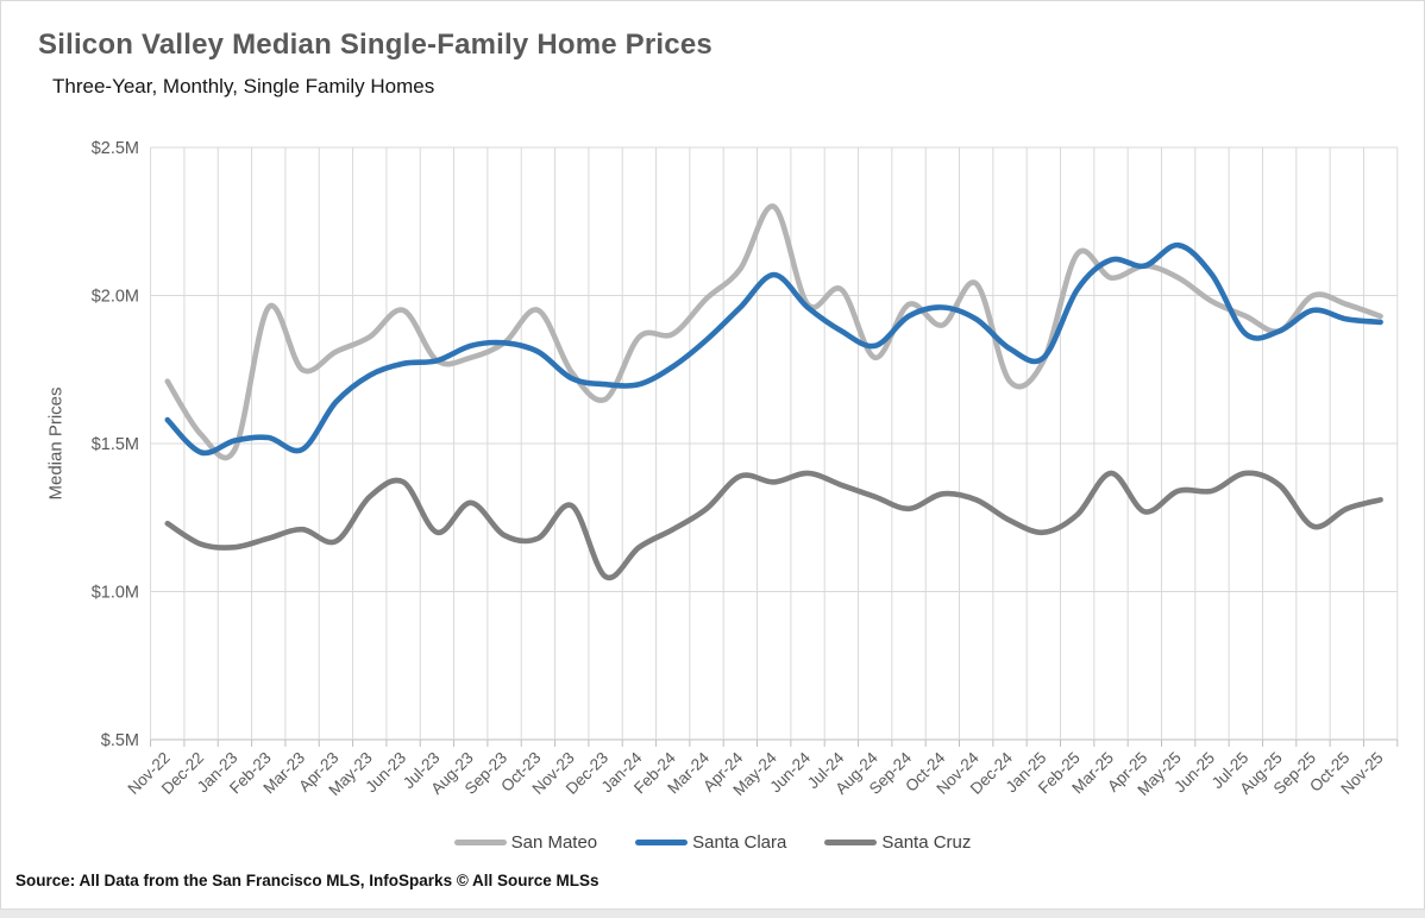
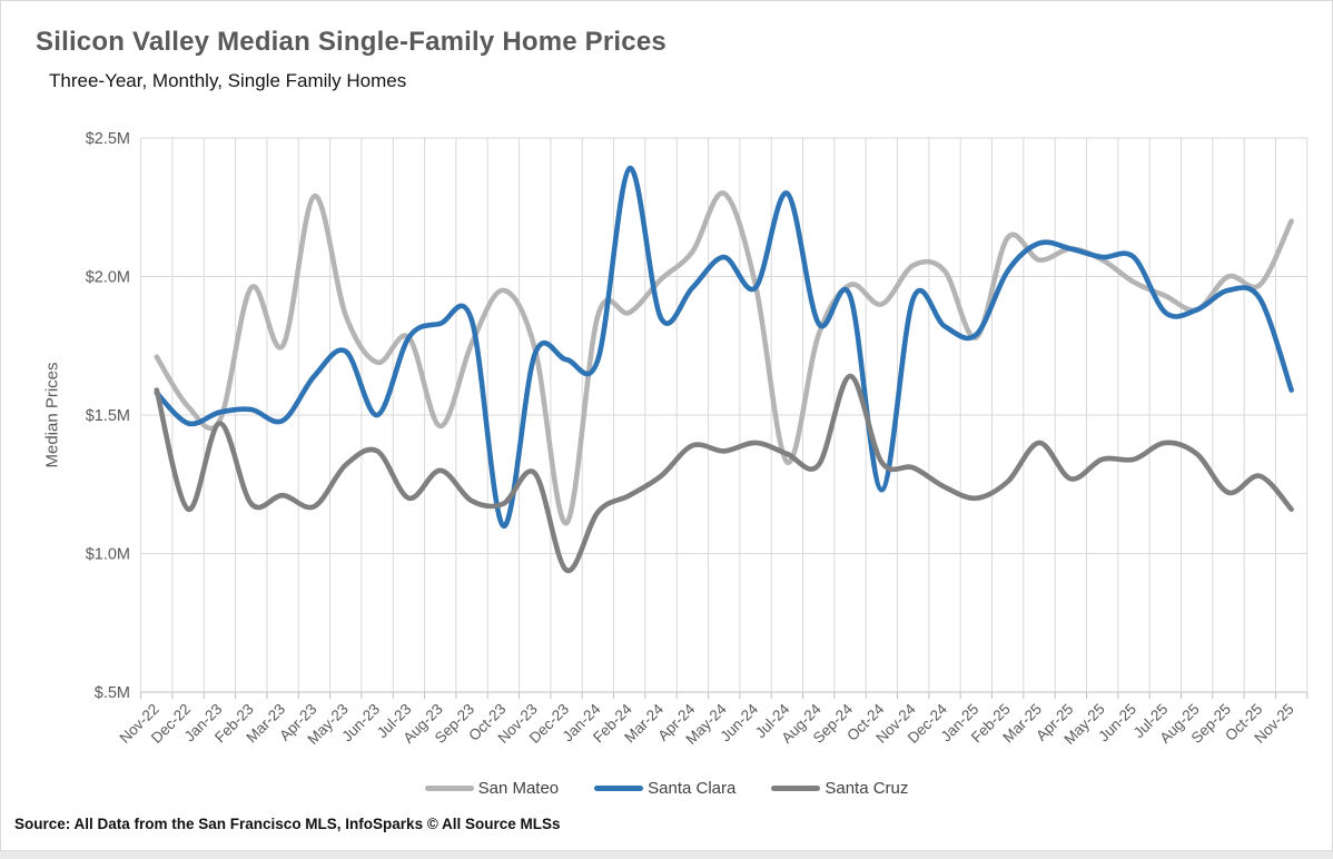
Santa Cruz/Nov-22: $1.23M -> $1.59M
Santa Cruz/Jan-23: $1.15M -> $1.47M
San Mateo/Apr-23: $1.81M -> $2.29M
San Mateo/Jun-23: $1.95M -> $1.69M
Santa Clara/Jun-23: $1.77M -> $1.50M
San Mateo/Aug-23: $1.79M -> $1.46M
San Mateo/Sep-23: $1.84M -> $1.76M
Santa Clara/Oct-23: $1.81M -> $1.10M
San Mateo/Dec-23: $1.65M -> $1.11M
Santa Cruz/Dec-23: $1.05M -> $0.94M
Santa Clara/Feb-24: $1.76M -> $2.39M
San Mateo/Jul-24: $2.02M -> $1.33M
Santa Clara/Jul-24: $1.88M -> $2.30M
Santa Cruz/Sep-24: $1.28M -> $1.64M
Santa Clara/Oct-24: $1.96M -> $1.23M
San Mateo/Dec-24: $1.71M -> $2.02M
Santa Clara/May-25: $2.17M -> $2.07M
San Mateo/Nov-25: $1.93M -> $2.20M
Santa Clara/Nov-25: $1.91M -> $1.59M
Santa Cruz/Nov-25: $1.31M -> $1.16M
